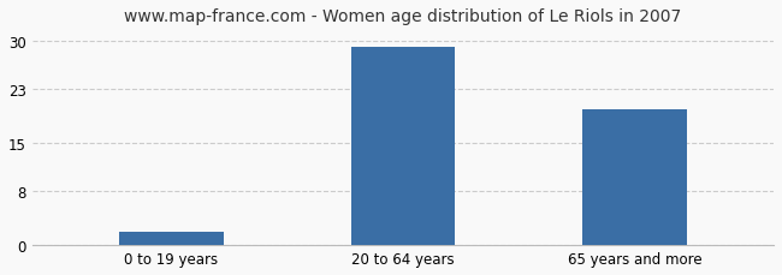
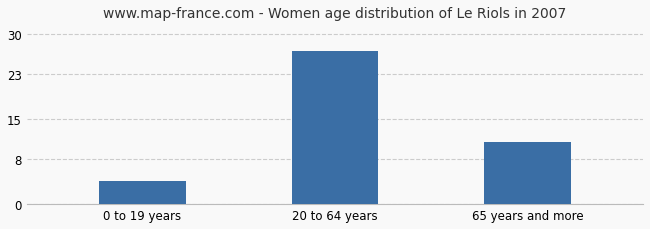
0 to 19 years: 2 -> 4
20 to 64 years: 29 -> 27
65 years and more: 20 -> 11
